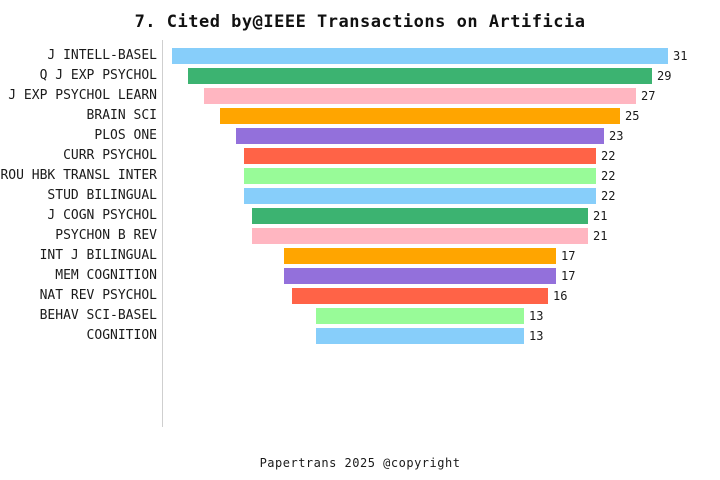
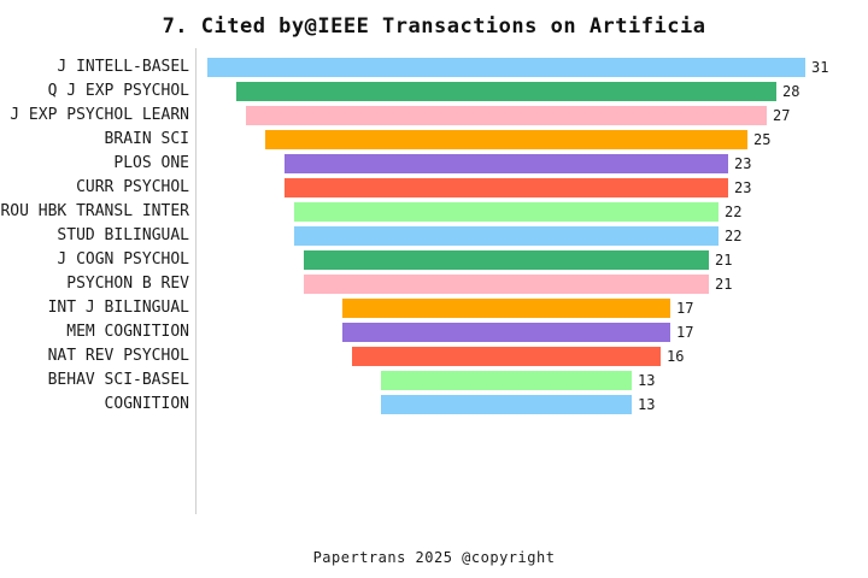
Q J EXP PSYCHOL: 29 -> 28
CURR PSYCHOL: 22 -> 23
